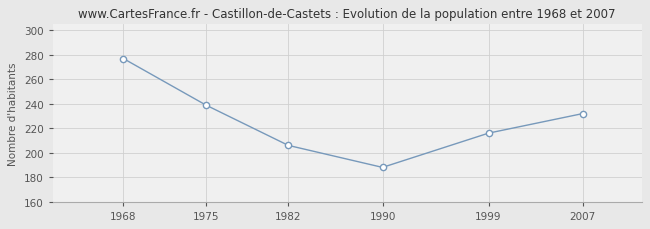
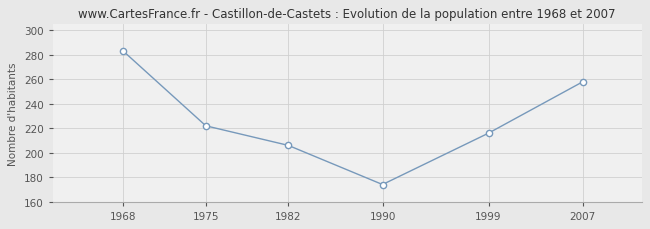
1968: 277 -> 283
1975: 239 -> 222
1990: 188 -> 174
2007: 232 -> 258
